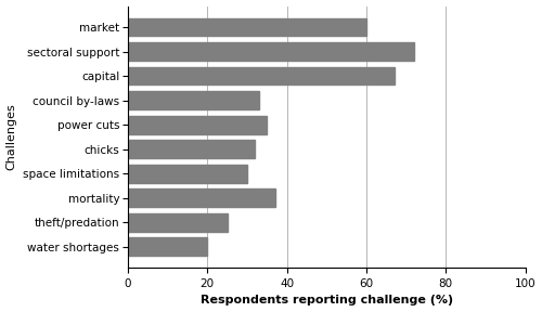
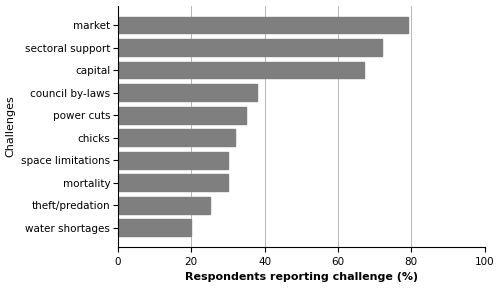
market: 60 -> 79
council by-laws: 33 -> 38
mortality: 37 -> 30
